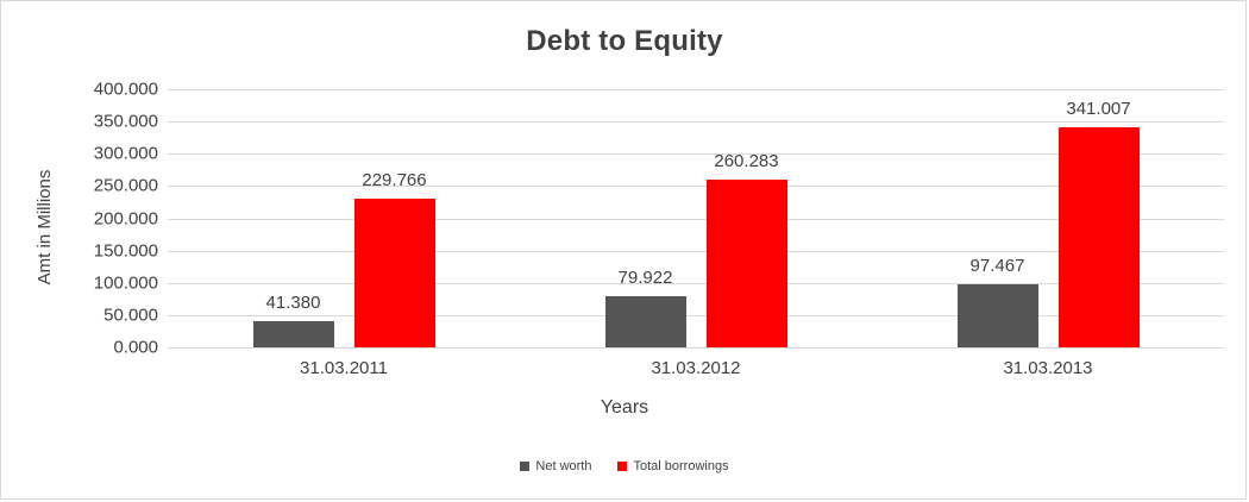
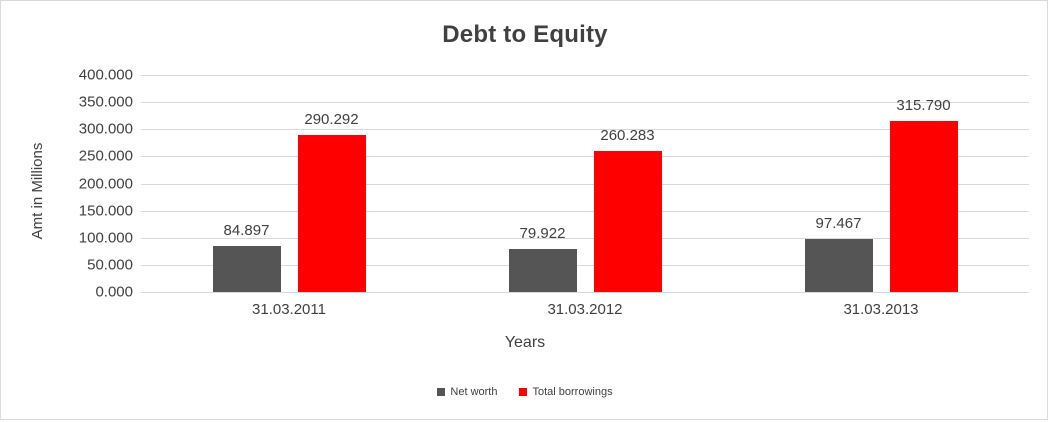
Net worth/31.03.2011: 41.380 -> 84.897
Total borrowings/31.03.2011: 229.766 -> 290.292
Total borrowings/31.03.2013: 341.007 -> 315.790
